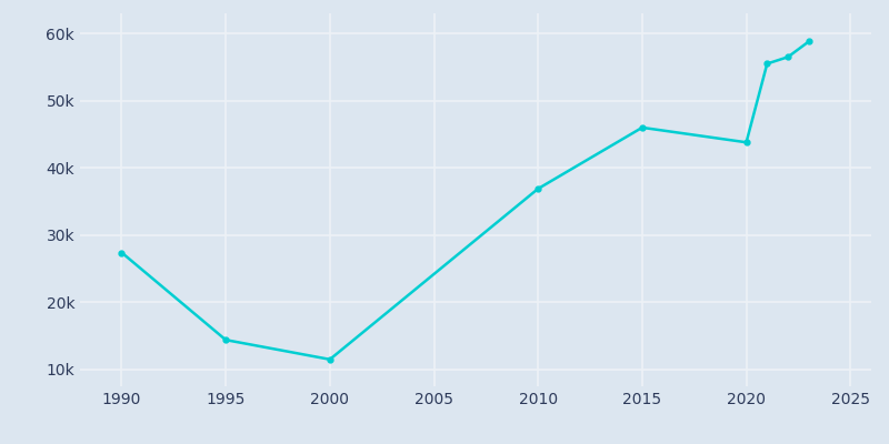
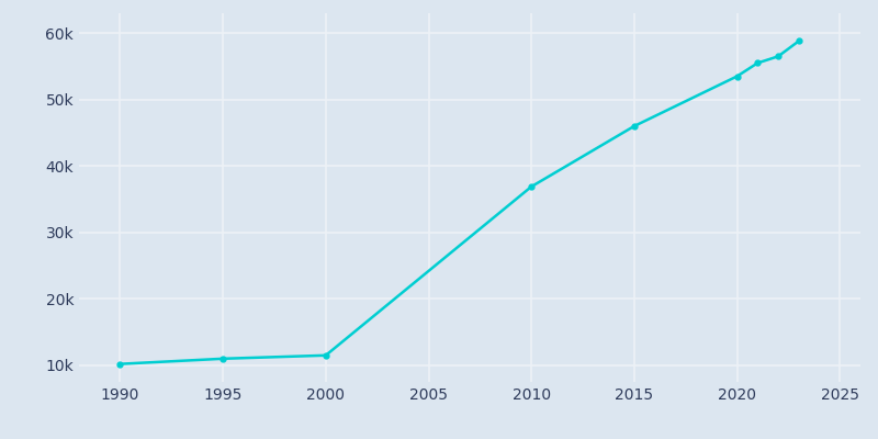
1990: 27.4k -> 10.2k
1995: 14.4k -> 11.0k
2020: 43.8k -> 53.5k
